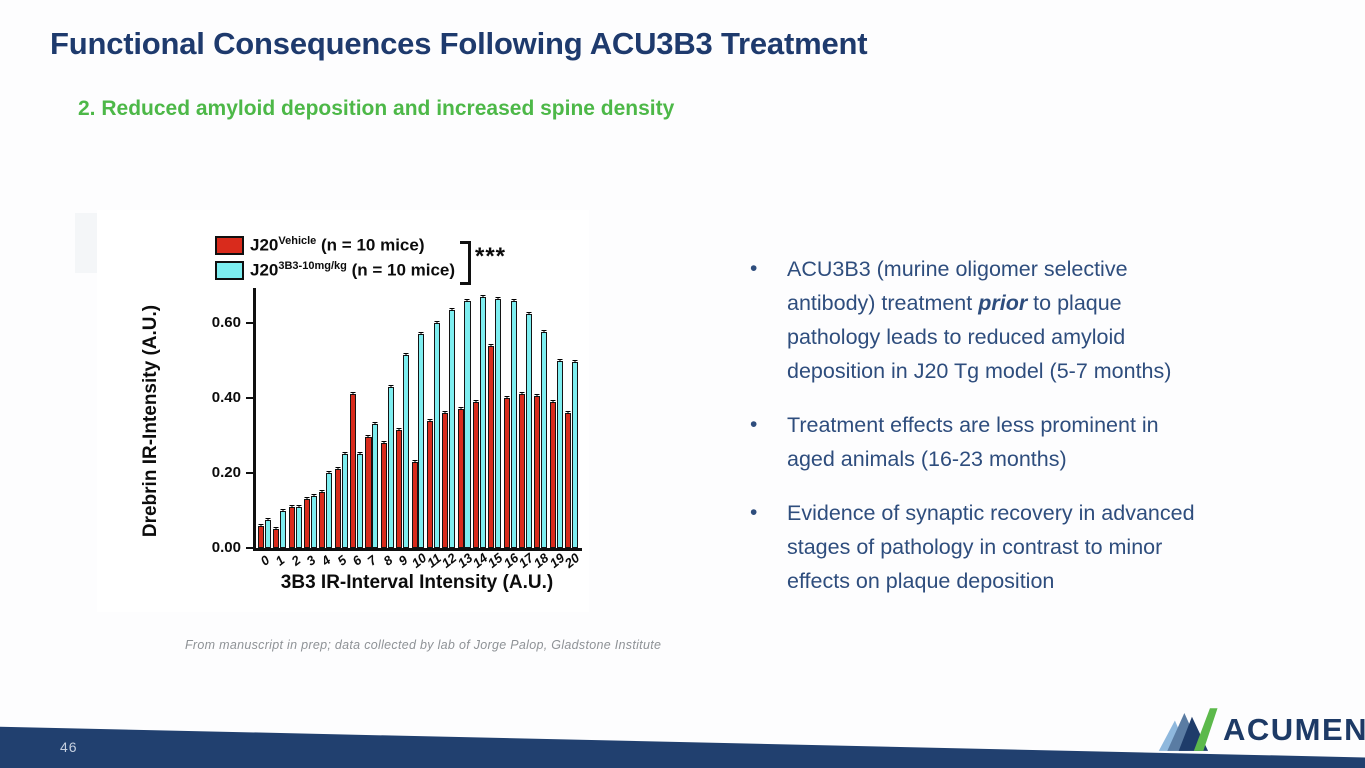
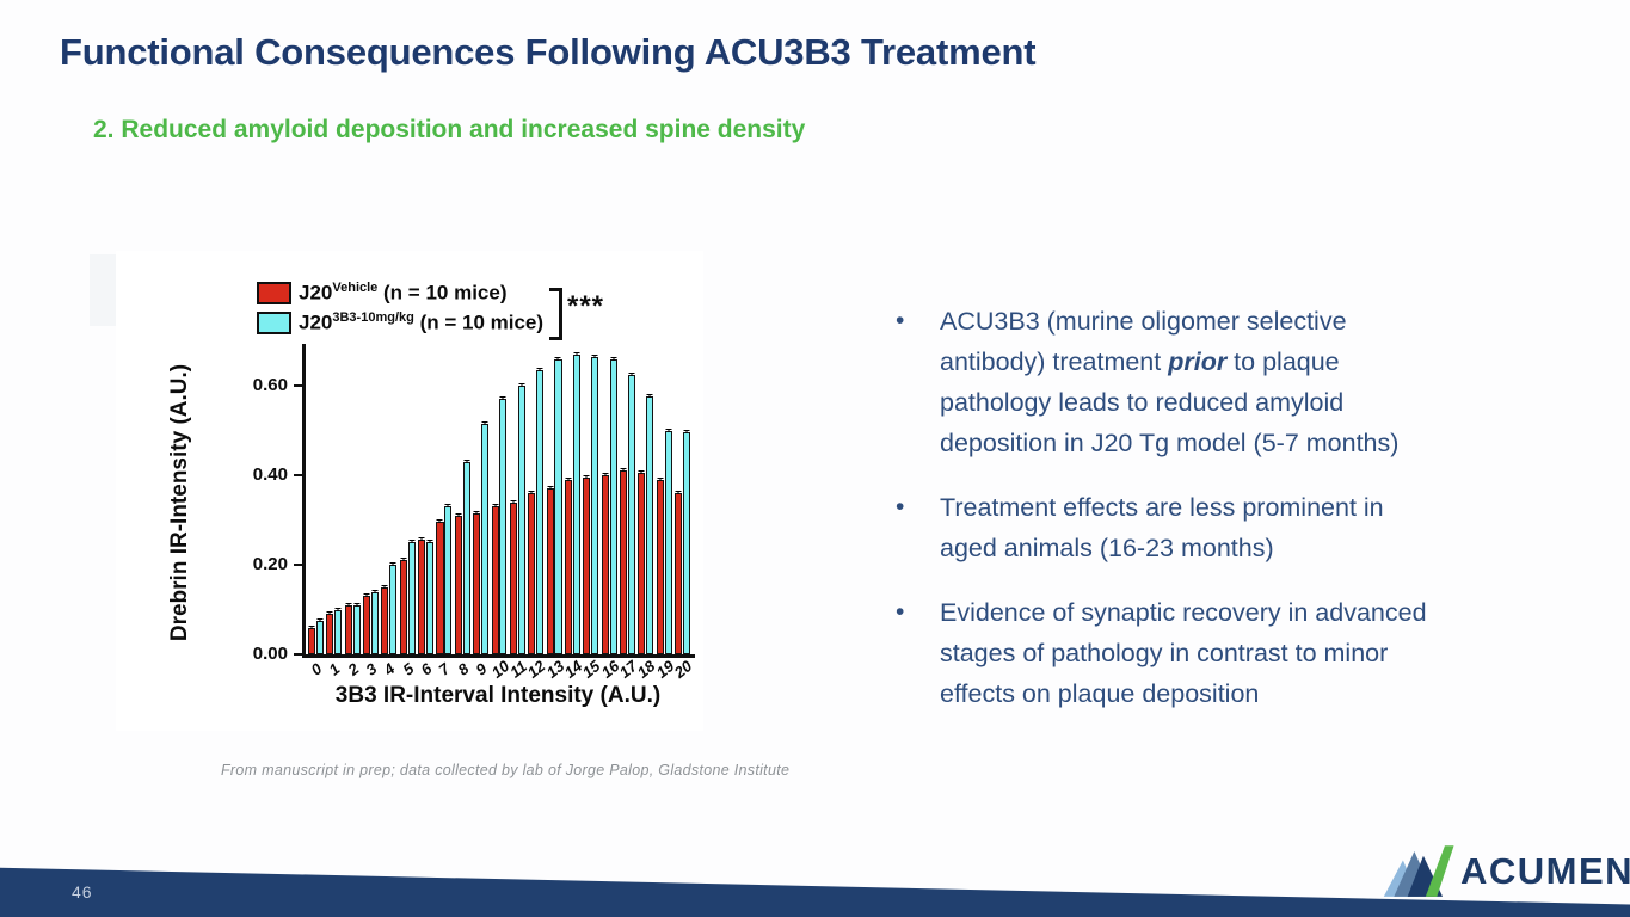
J20 Vehicle (n = 10 mice)/1: 0.05 -> 0.09
J20 Vehicle (n = 10 mice)/6: 0.41 -> 0.26
J20 Vehicle (n = 10 mice)/8: 0.28 -> 0.31
J20 Vehicle (n = 10 mice)/10: 0.23 -> 0.33
J20 Vehicle (n = 10 mice)/15: 0.54 -> 0.40
